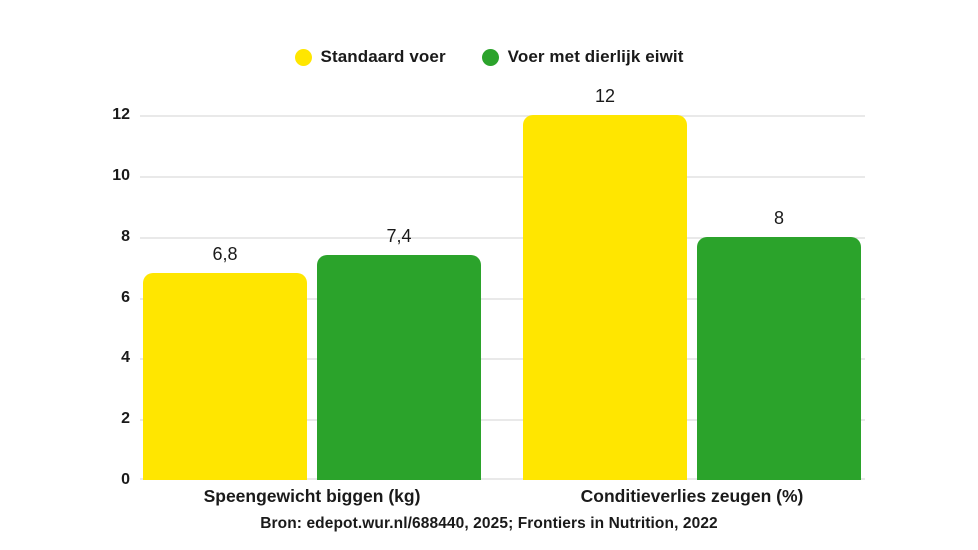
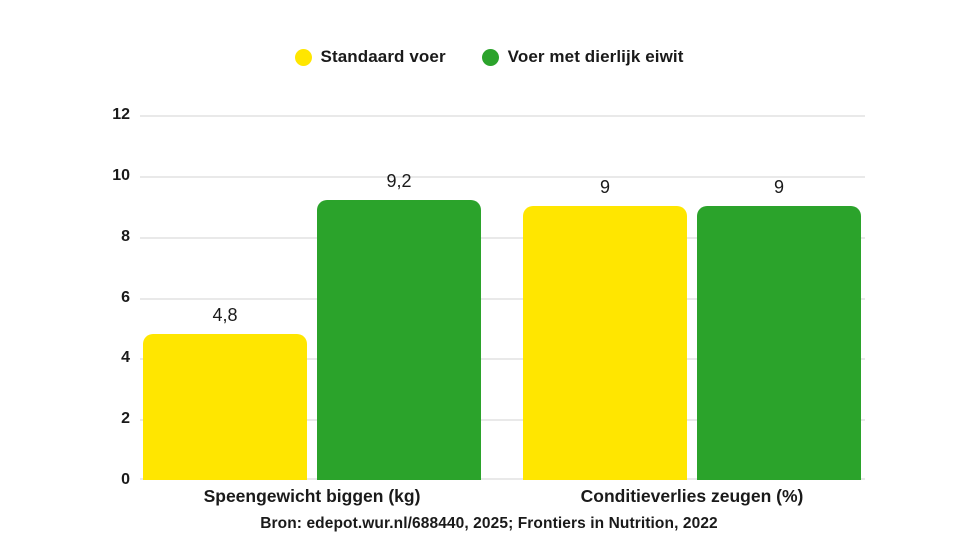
Standaard voer/Speengewicht biggen (kg): 6,8 -> 4,8
Voer met dierlijk eiwit/Speengewicht biggen (kg): 7,4 -> 9,2
Standaard voer/Conditieverlies zeugen (%): 12 -> 9
Voer met dierlijk eiwit/Conditieverlies zeugen (%): 8 -> 9
